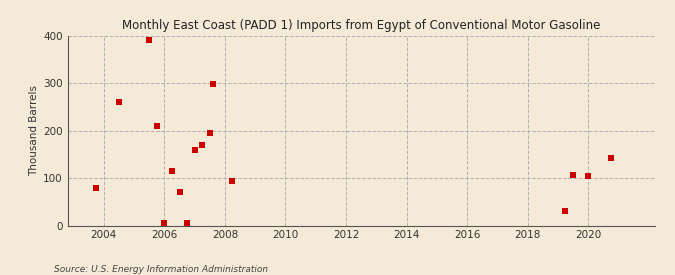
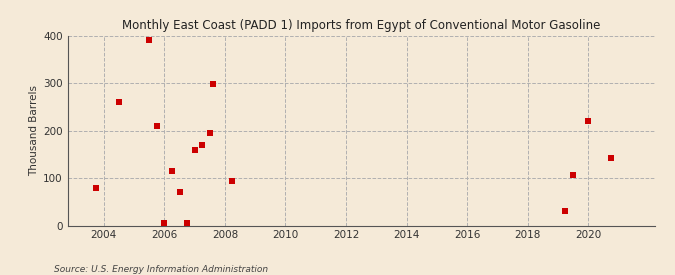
2020: 105 -> 220
